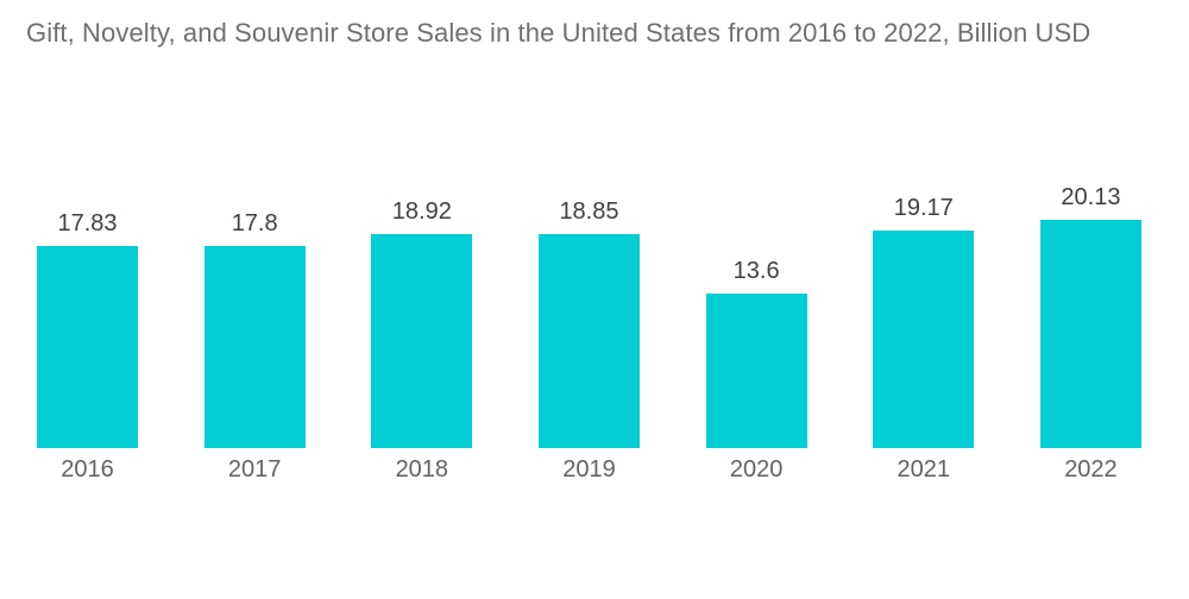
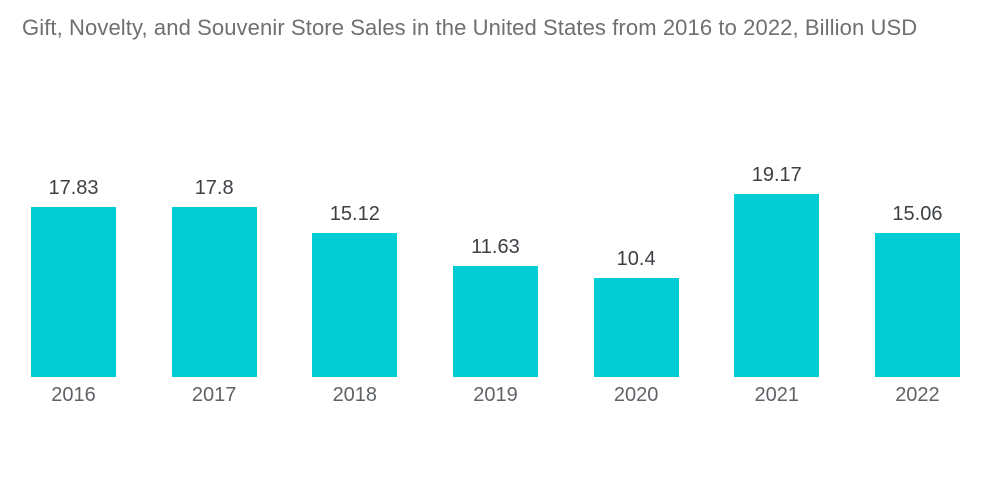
2018: 18.92 -> 15.12
2019: 18.85 -> 11.63
2020: 13.6 -> 10.4
2022: 20.13 -> 15.06
